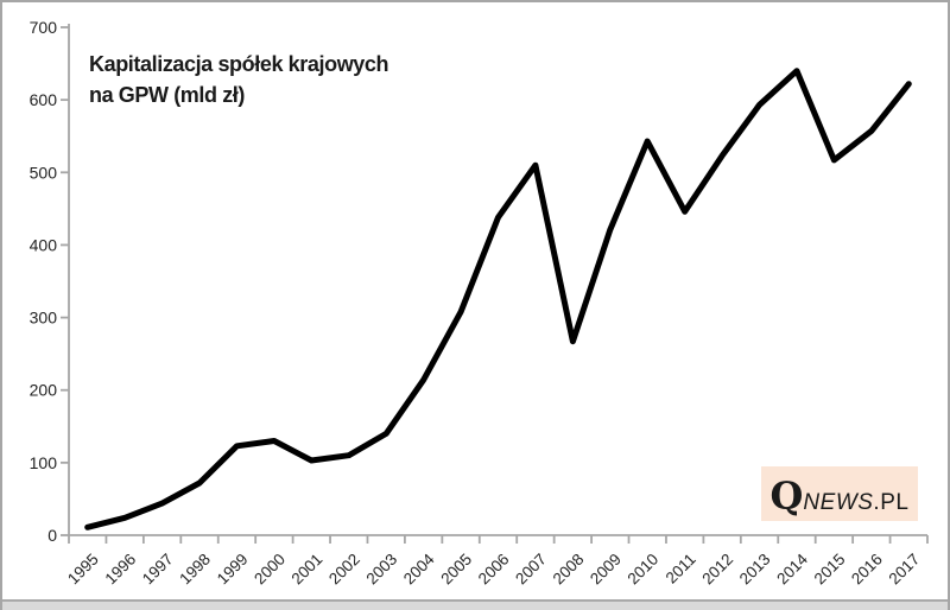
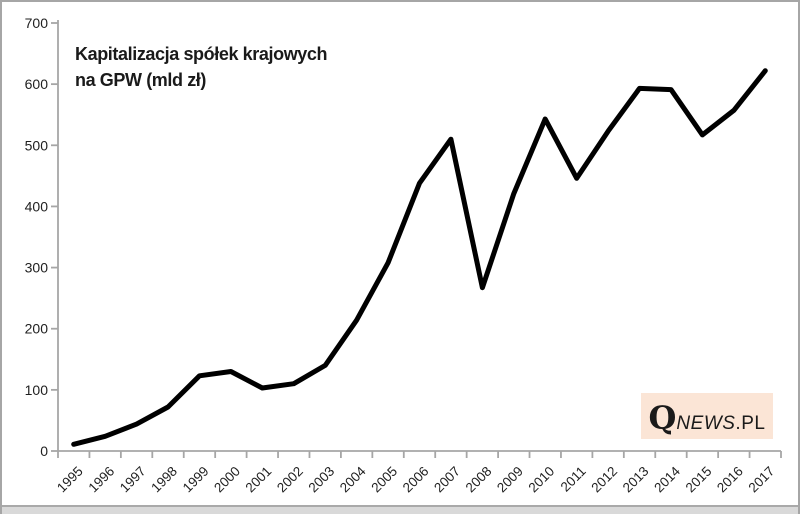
2014: 640 -> 590
